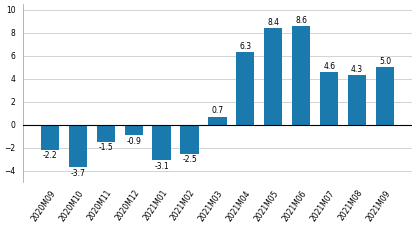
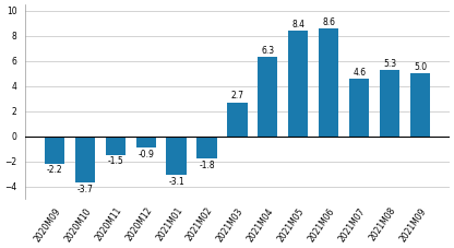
2021M02: -2.5 -> -1.8
2021M03: 0.7 -> 2.7
2021M08: 4.3 -> 5.3
